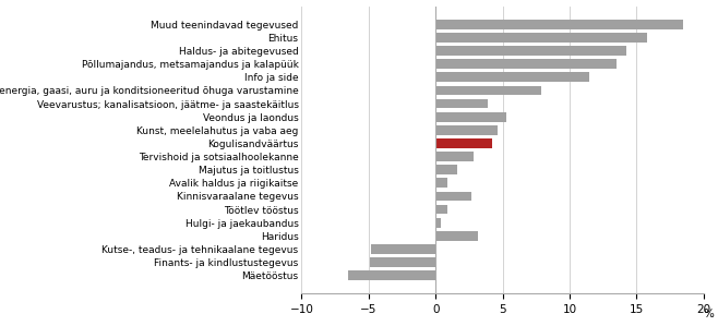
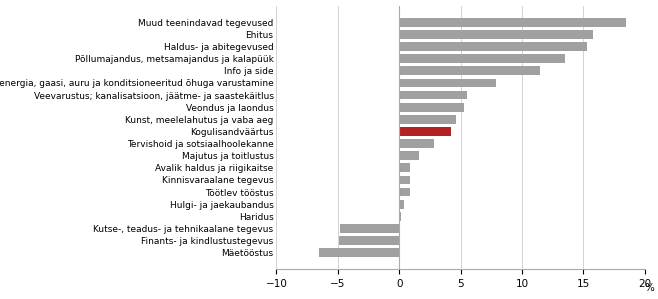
Haldus- ja abitegevused: 14.2 -> 15.3
Veevarustus; kanalisatsioon, jäätme- ja saastekäitlus: 3.9 -> 5.5
Kinnisvaraalane tegevus: 2.7 -> 0.9
Haridus: 3.2 -> 0.1
